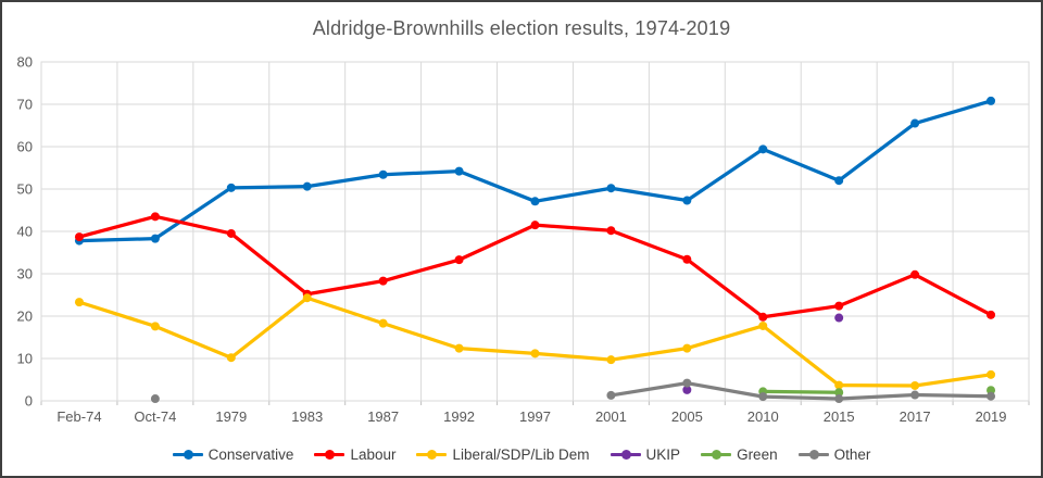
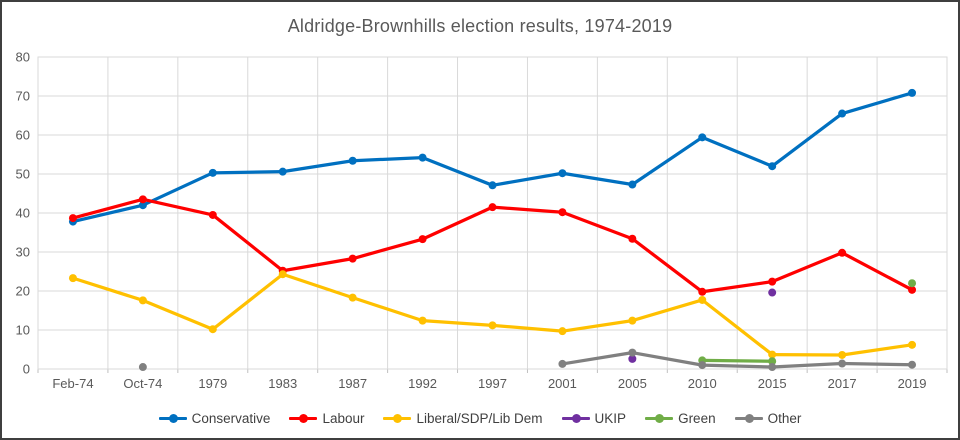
Conservative/Oct-74: 38 -> 42
Green/2019: 2 -> 22
